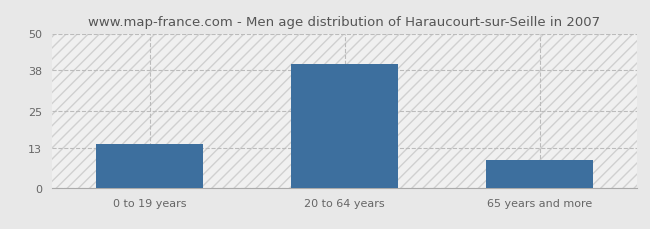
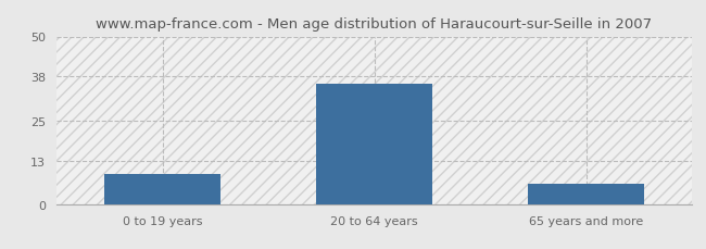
0 to 19 years: 14 -> 9
20 to 64 years: 40 -> 36
65 years and more: 9 -> 6
